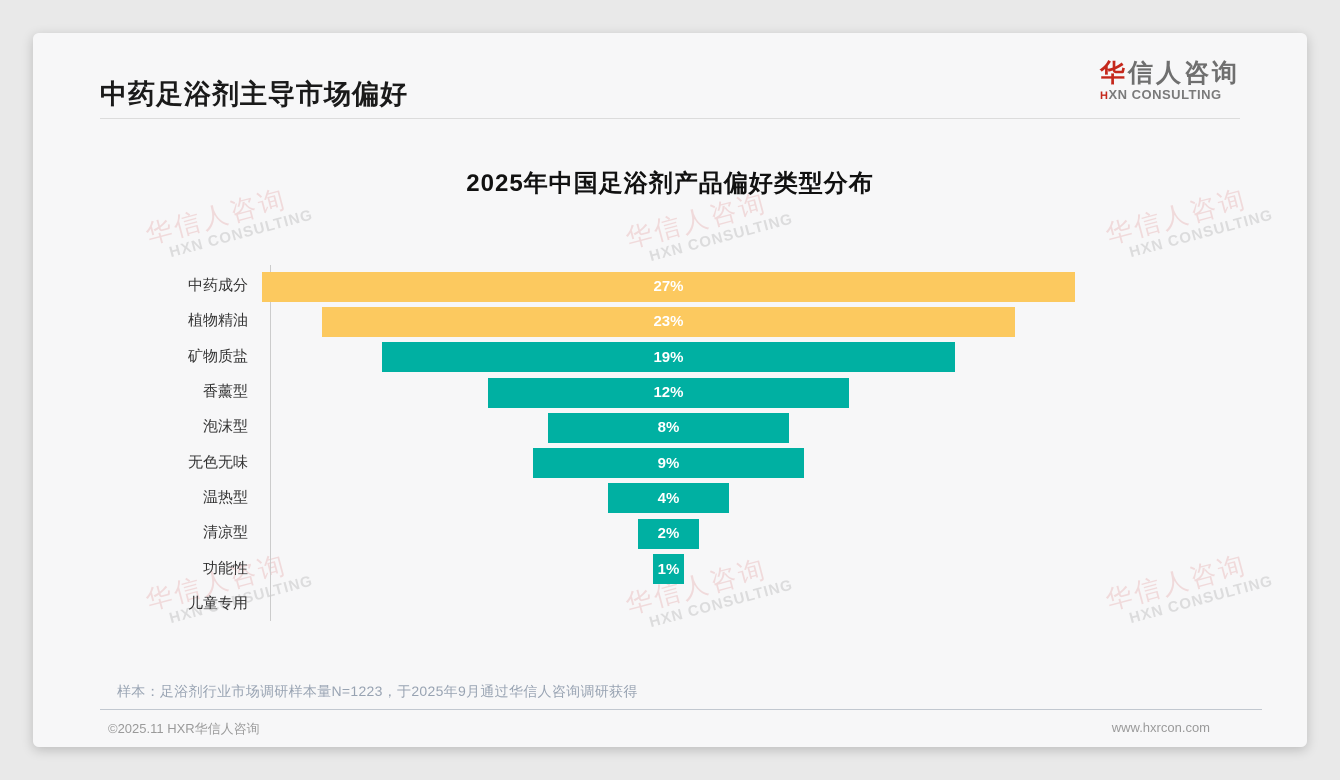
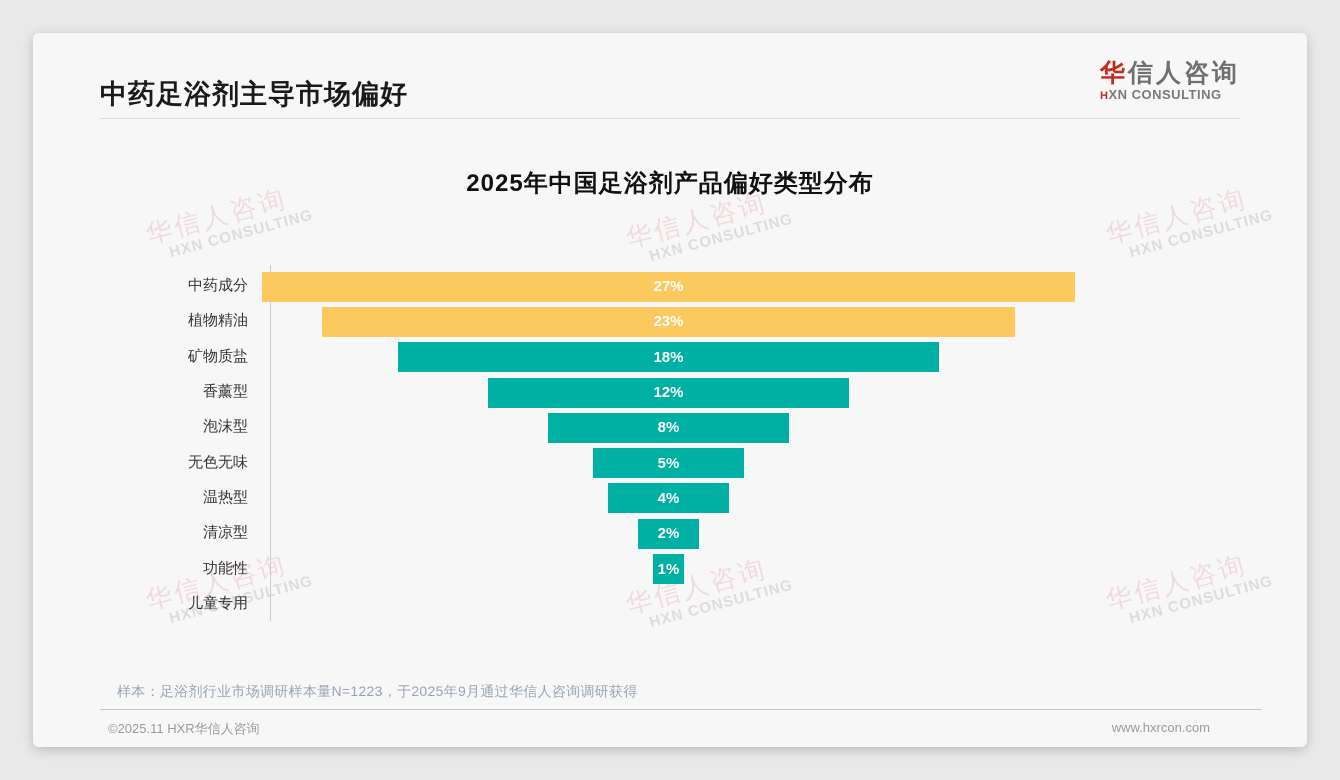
矿物质盐: 19% -> 18%
无色无味: 9% -> 5%
